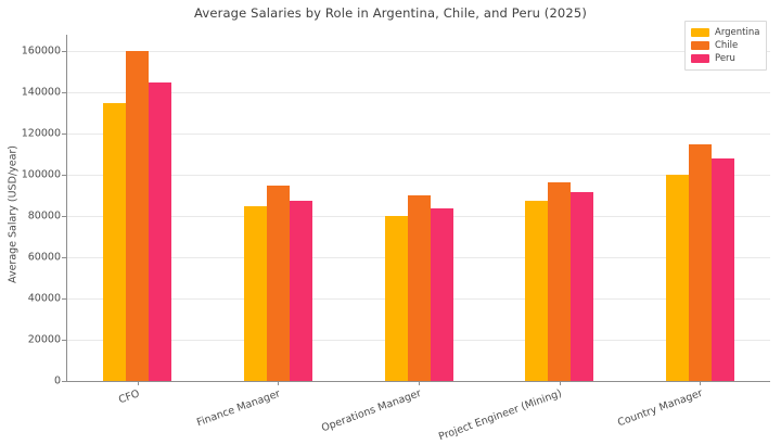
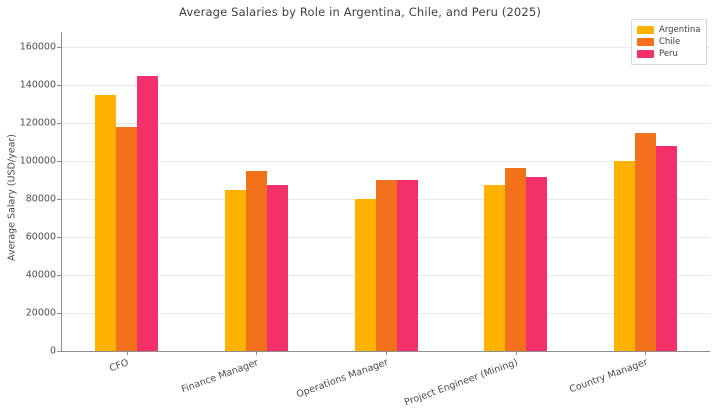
Chile/CFO: 160000 -> 118000
Peru/Operations Manager: 84000 -> 90000
